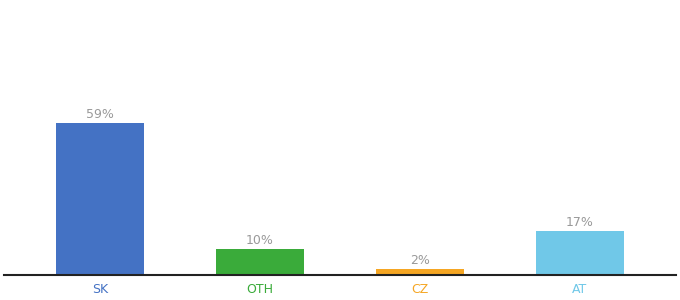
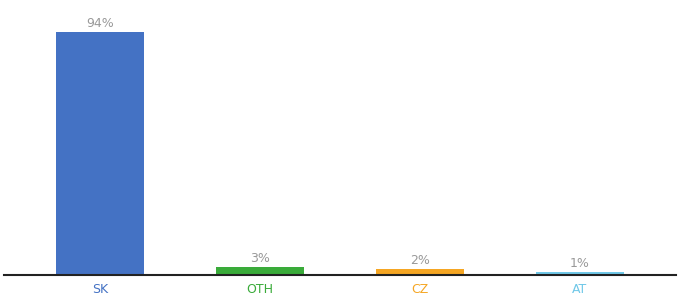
SK: 59% -> 94%
OTH: 10% -> 3%
AT: 17% -> 1%
